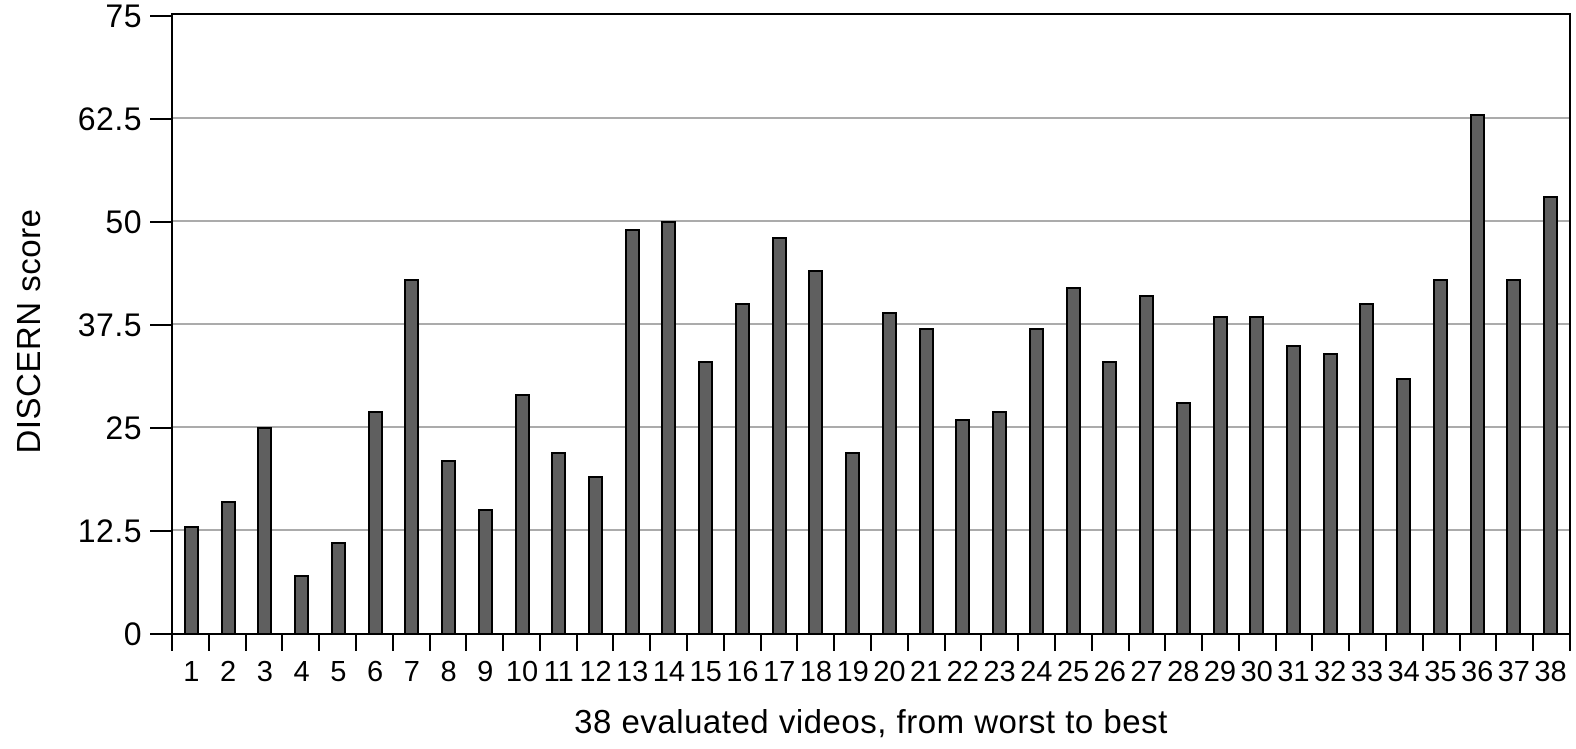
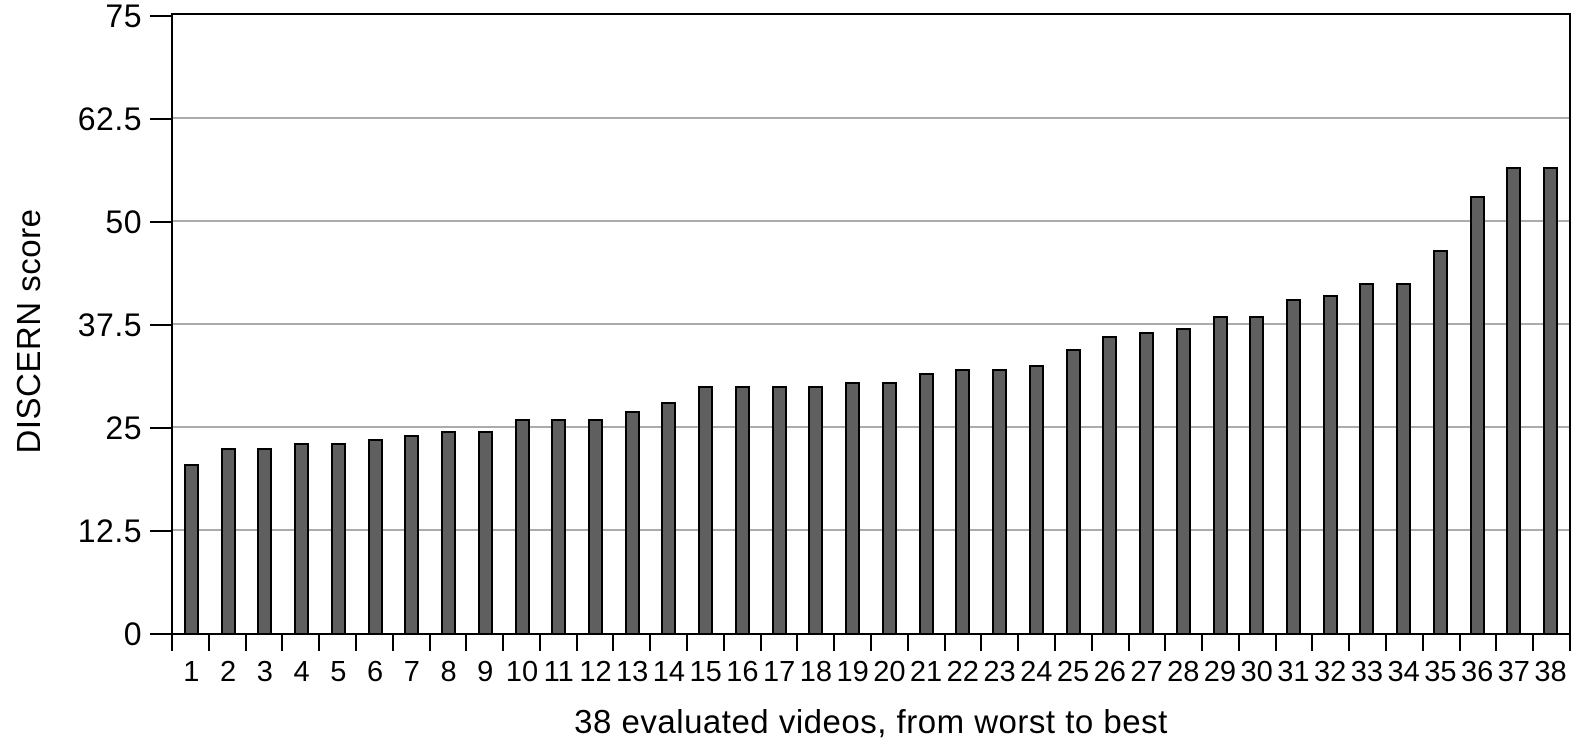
1: 13 -> 20
2: 16 -> 22
3: 25 -> 22
4: 7 -> 23
5: 11 -> 23
6: 27 -> 24
7: 43 -> 24
8: 21 -> 24
9: 15 -> 24
10: 29 -> 26
11: 22 -> 26
12: 19 -> 26
13: 49 -> 27
14: 50 -> 28
15: 33 -> 30
16: 40 -> 30
17: 48 -> 30
18: 44 -> 30
19: 22 -> 30
20: 39 -> 30
21: 37 -> 32
22: 26 -> 32
23: 27 -> 32
24: 37 -> 32
25: 42 -> 34
26: 33 -> 36
27: 41 -> 36
28: 28 -> 37
31: 35 -> 40
32: 34 -> 41
33: 40 -> 42
34: 31 -> 42
35: 43 -> 46
36: 63 -> 53
37: 43 -> 56
38: 53 -> 56
